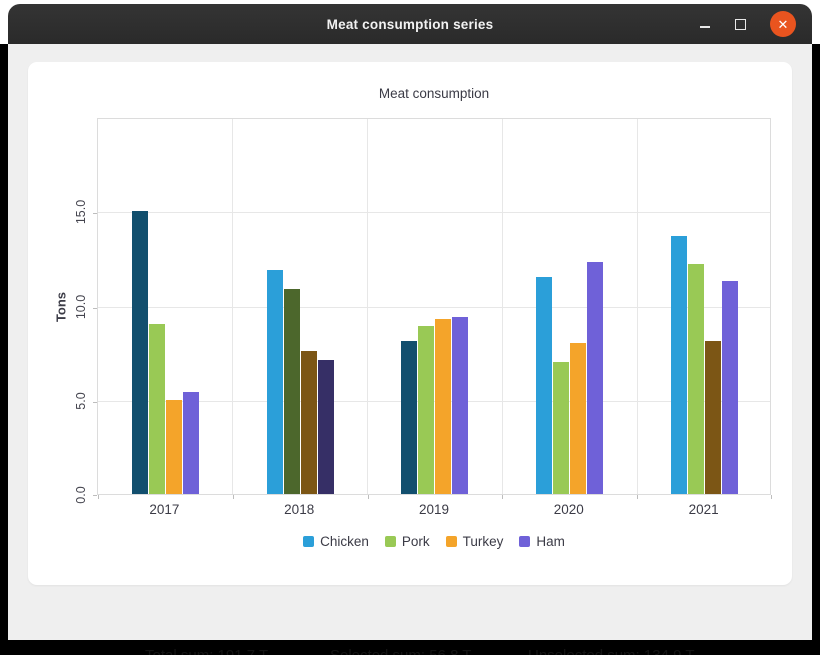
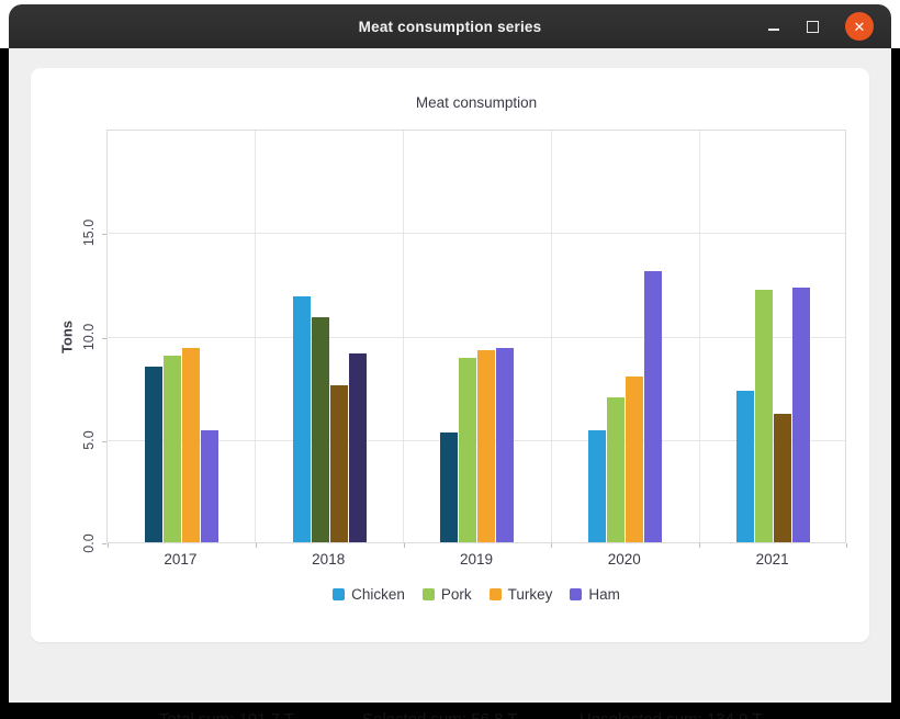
Chicken/2017: 15.0 -> 8.5
Turkey/2017: 5.0 -> 9.4
Ham/2018: 7.1 -> 9.1
Chicken/2019: 8.1 -> 5.3
Chicken/2020: 11.5 -> 5.4
Ham/2020: 12.3 -> 13.1
Chicken/2021: 13.7 -> 7.3
Turkey/2021: 8.1 -> 6.2
Ham/2021: 11.3 -> 12.3
